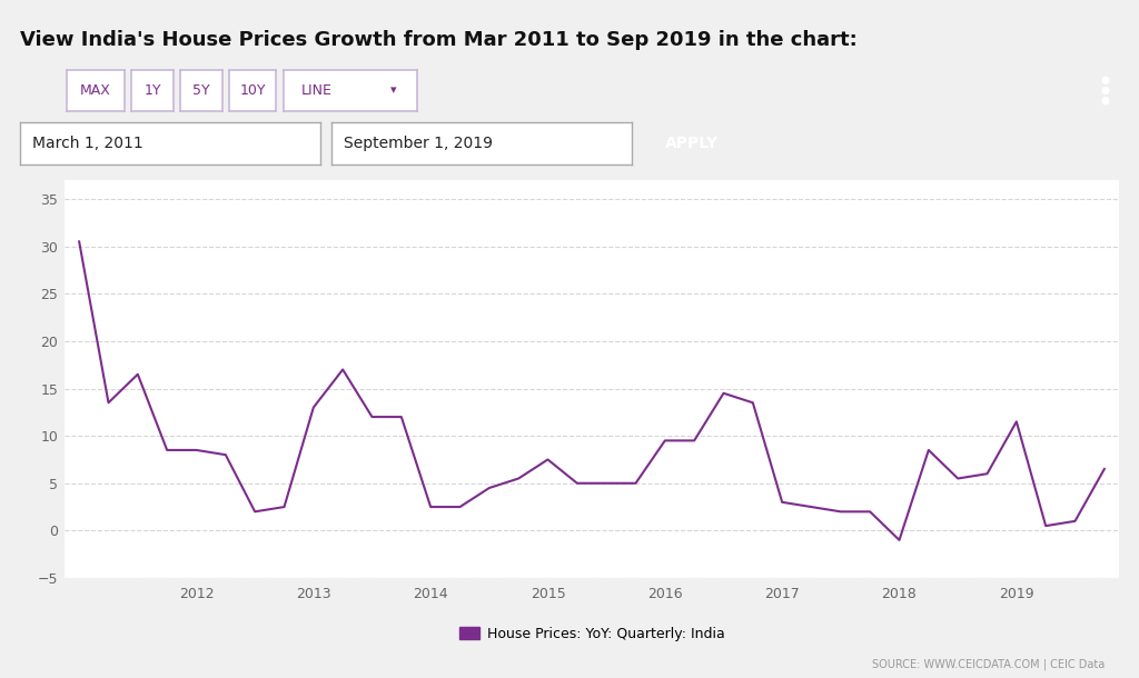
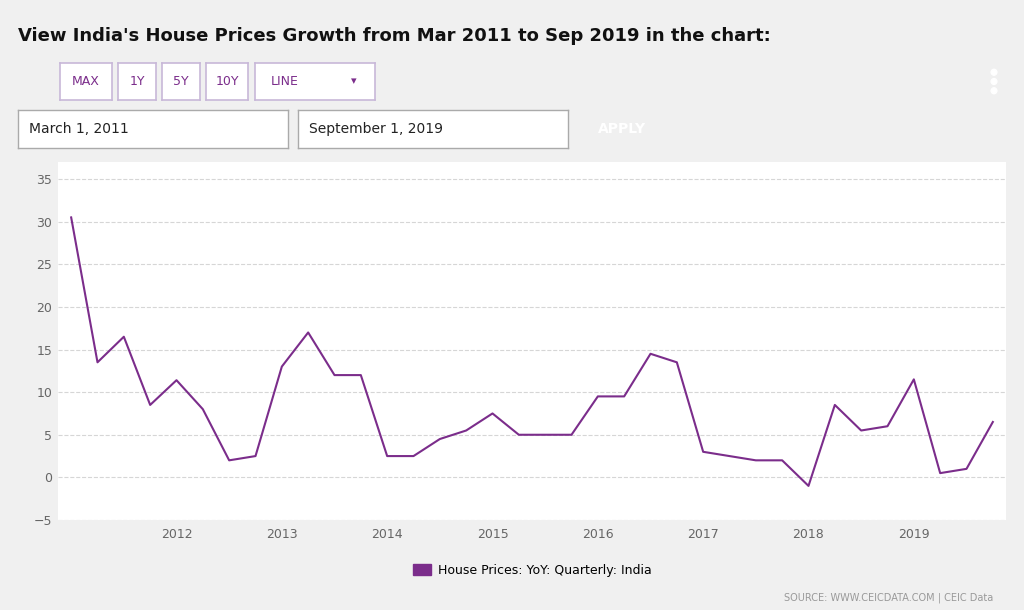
2012: 8.5 -> 11.4
